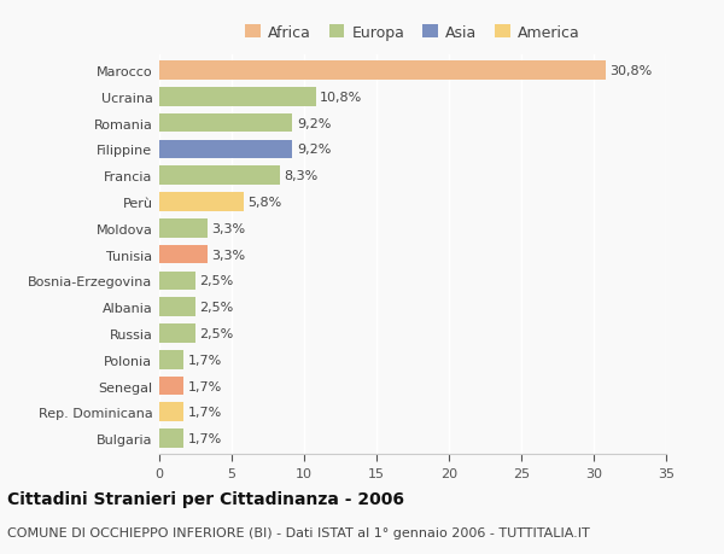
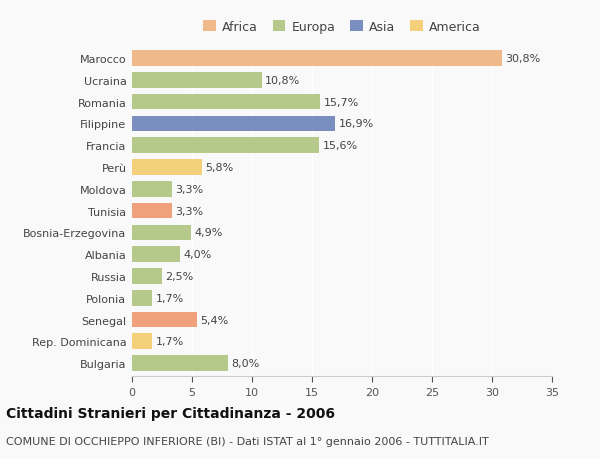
Romania: 9,2% -> 15,7%
Filippine: 9,2% -> 16,9%
Francia: 8,3% -> 15,6%
Bosnia-Erzegovina: 2,5% -> 4,9%
Albania: 2,5% -> 4,0%
Senegal: 1,7% -> 5,4%
Bulgaria: 1,7% -> 8,0%
